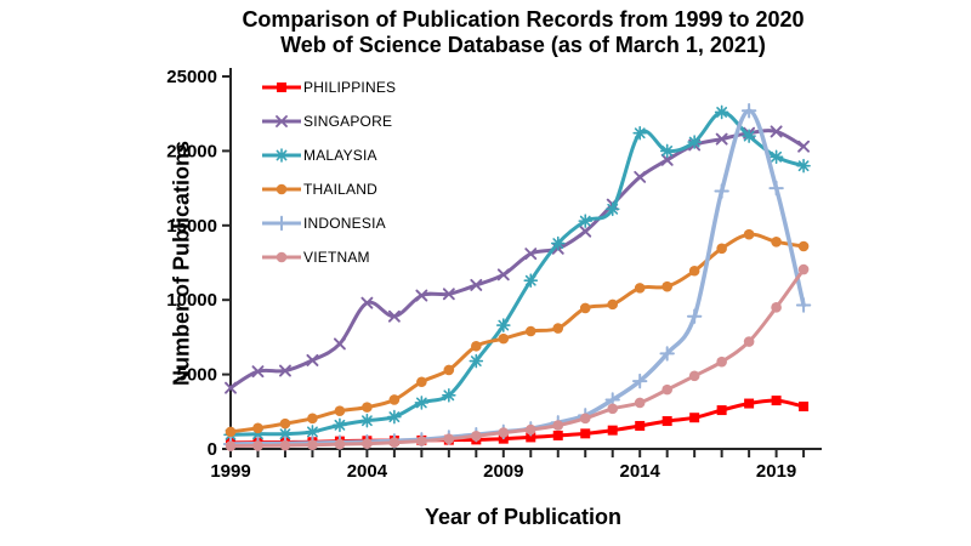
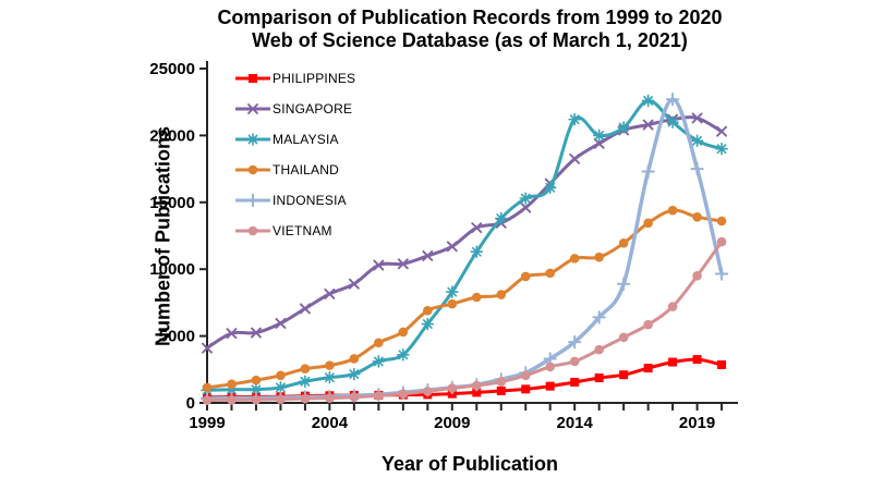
SINGAPORE/2004: 9800 -> 8200
